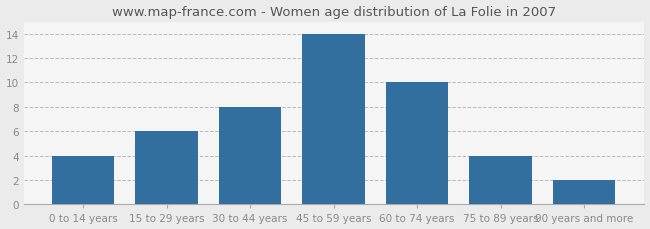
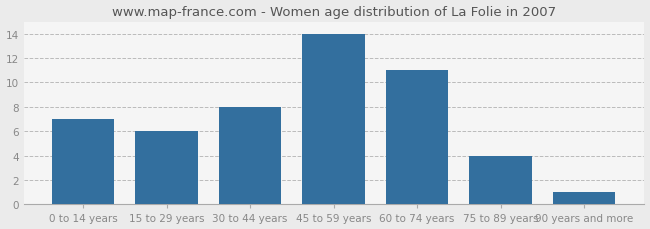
0 to 14 years: 4 -> 7
60 to 74 years: 10 -> 11
90 years and more: 2 -> 1
